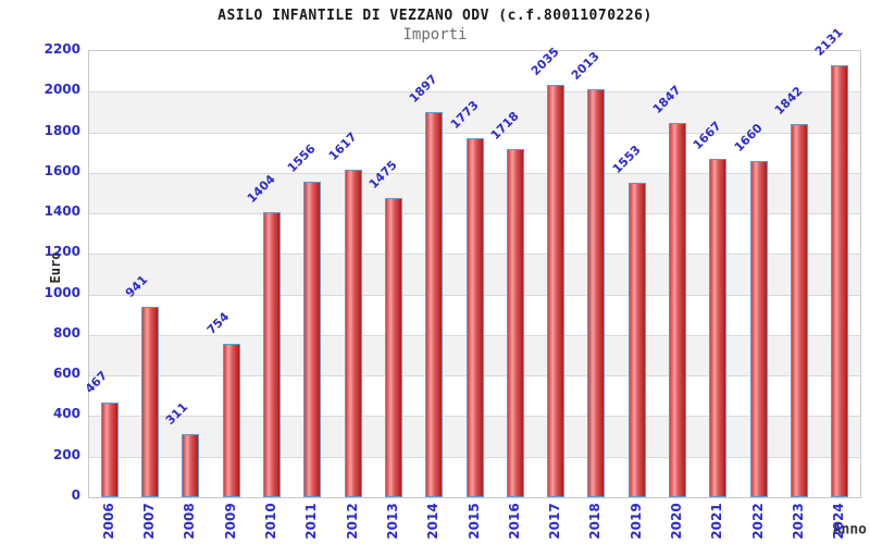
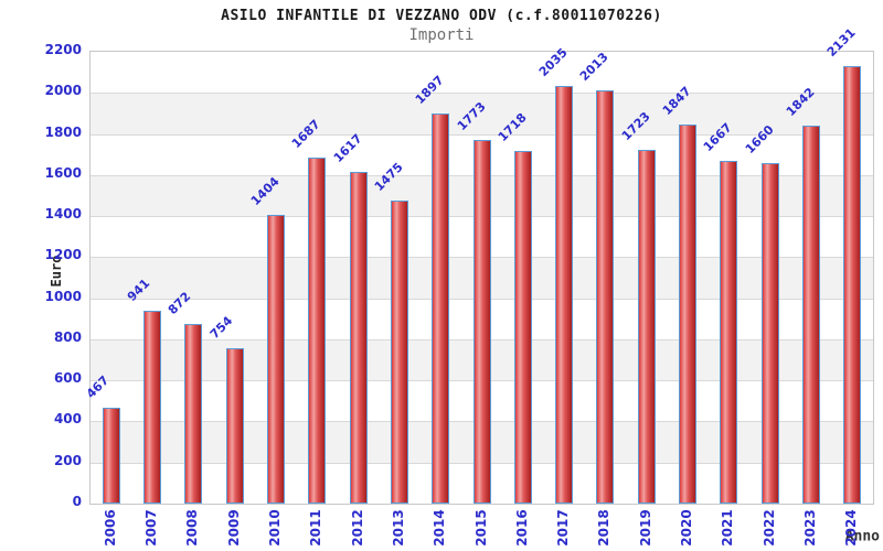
2008: 311 -> 872
2011: 1556 -> 1687
2019: 1553 -> 1723
